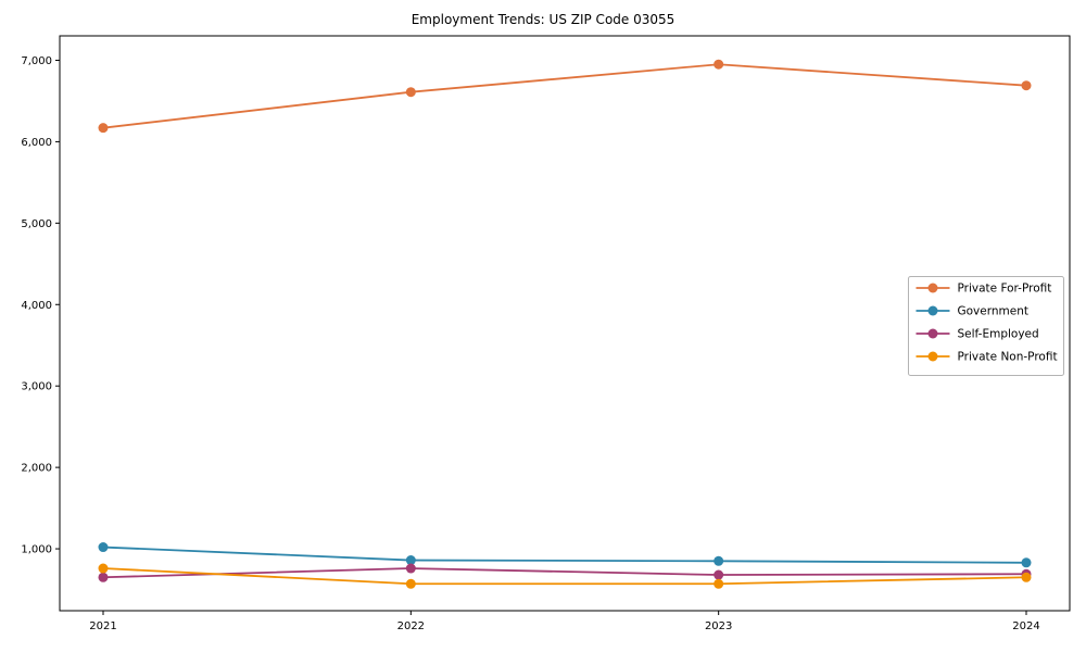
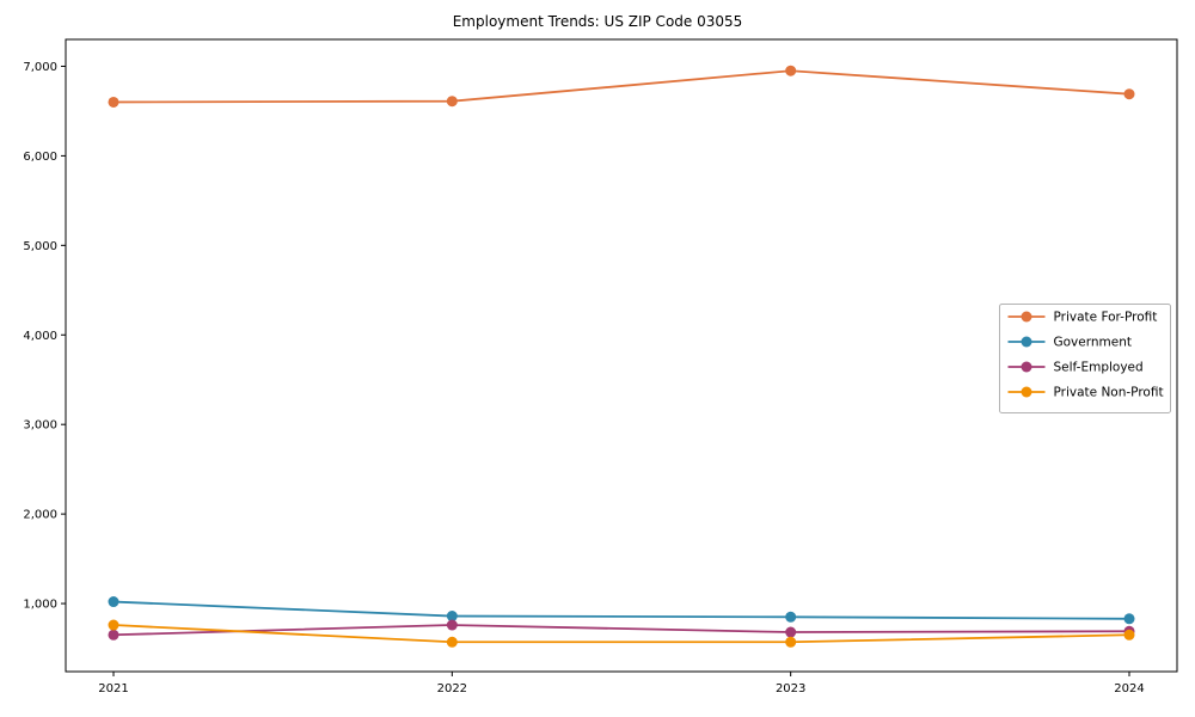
Private For-Profit/2021: 6200 -> 6600
